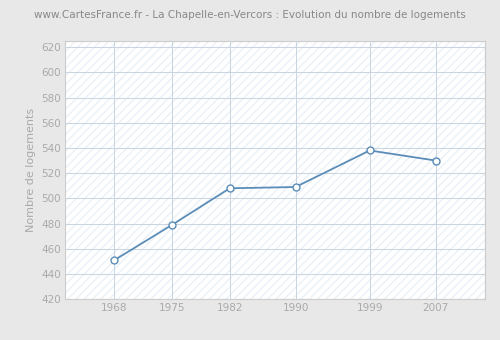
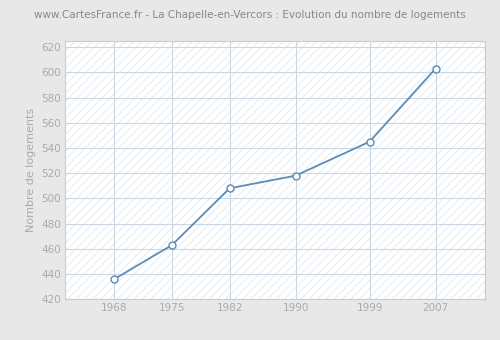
1968: 451 -> 436
1975: 479 -> 463
1990: 509 -> 518
1999: 538 -> 545
2007: 530 -> 603
